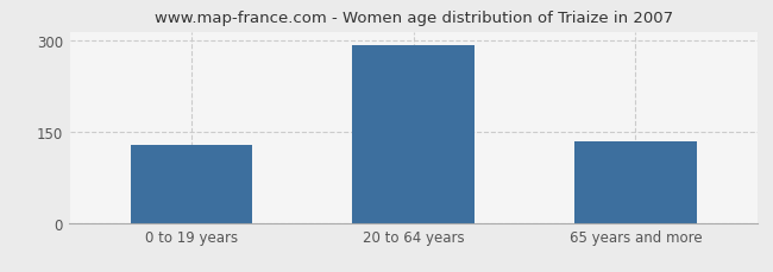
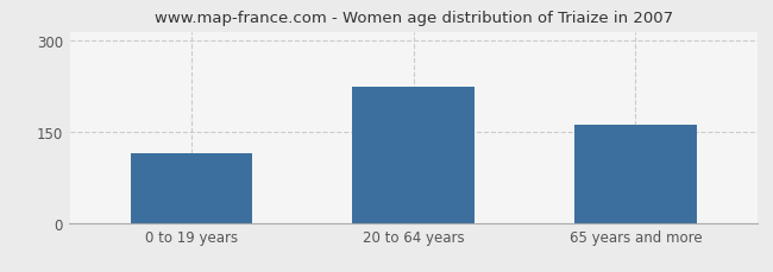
0 to 19 years: 128 -> 114
20 to 64 years: 293 -> 224
65 years and more: 135 -> 162
